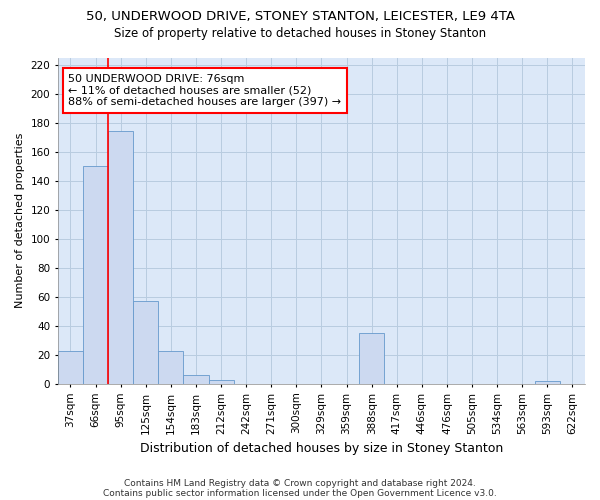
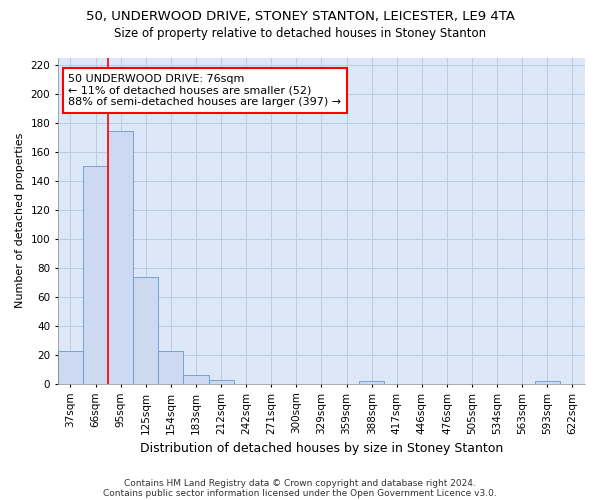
125sqm: 57 -> 74
388sqm: 35 -> 2
